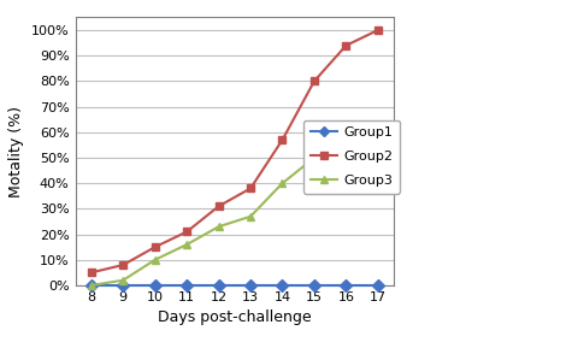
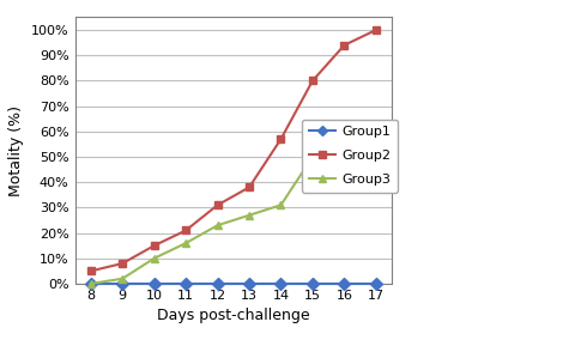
Group3/14: 40% -> 31%
